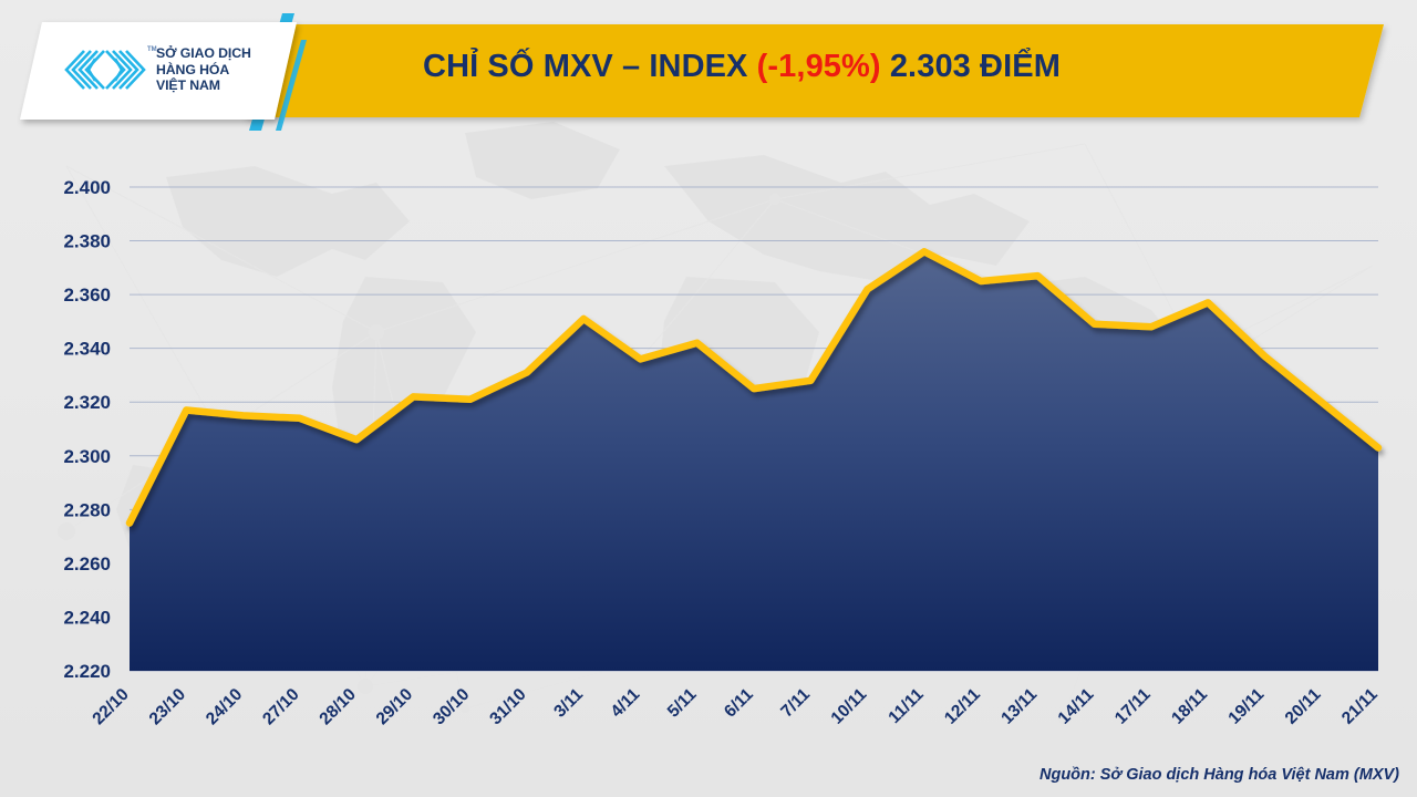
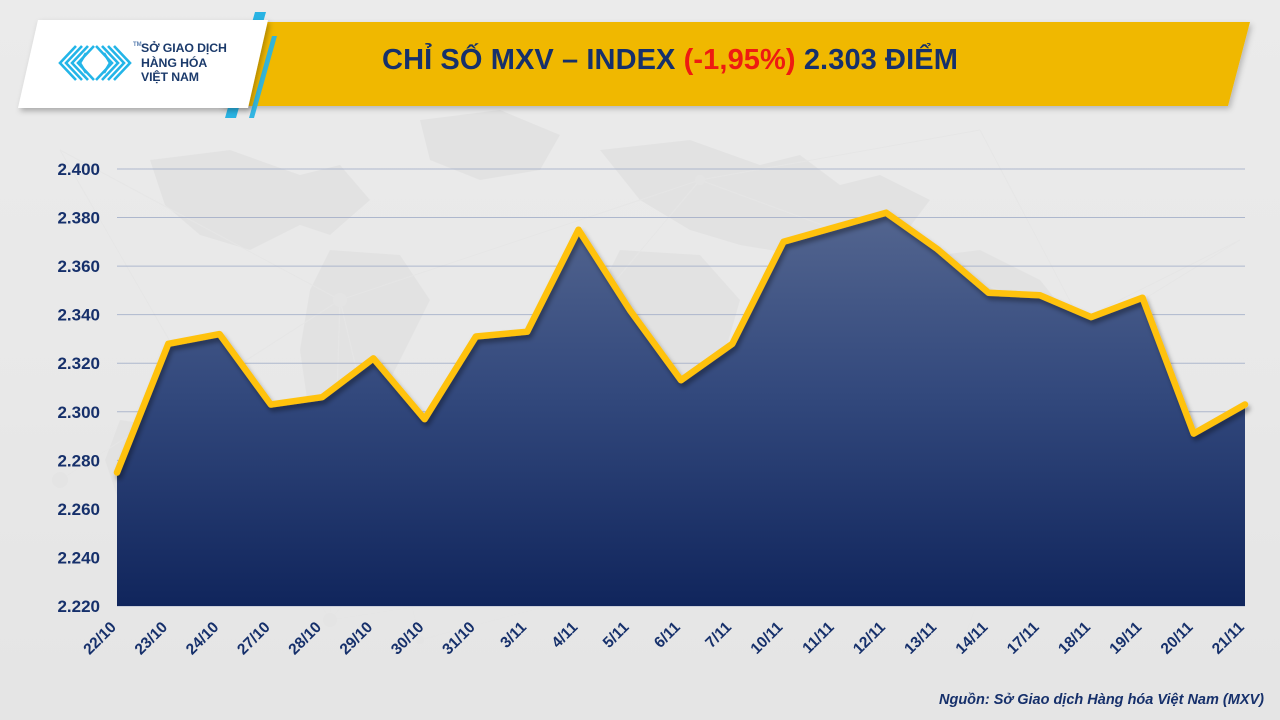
23/10: 2317 -> 2328
24/10: 2315 -> 2332
27/10: 2314 -> 2303
30/10: 2321 -> 2297
3/11: 2351 -> 2333
4/11: 2336 -> 2375
6/11: 2325 -> 2313
10/11: 2362 -> 2370
12/11: 2365 -> 2382
18/11: 2357 -> 2339
19/11: 2337 -> 2347
20/11: 2320 -> 2291
